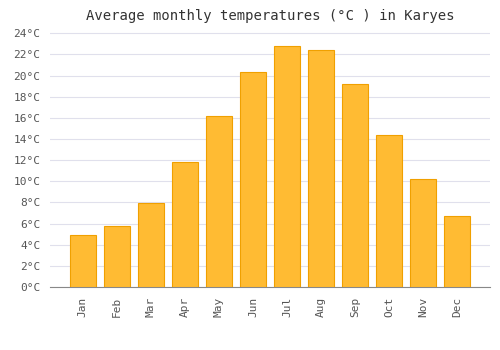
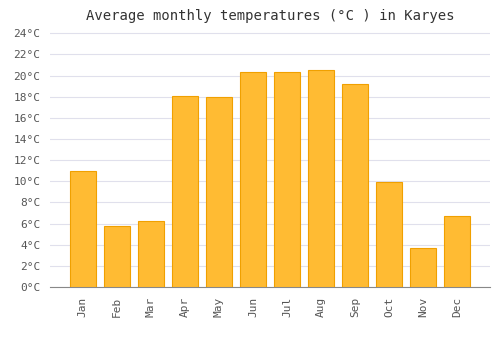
Jan: 4.9°C -> 11.0°C
Mar: 7.9°C -> 6.2°C
Apr: 11.8°C -> 18.1°C
May: 16.2°C -> 18.0°C
Jul: 22.8°C -> 20.3°C
Aug: 22.4°C -> 20.5°C
Oct: 14.4°C -> 9.9°C
Nov: 10.2°C -> 3.7°C
